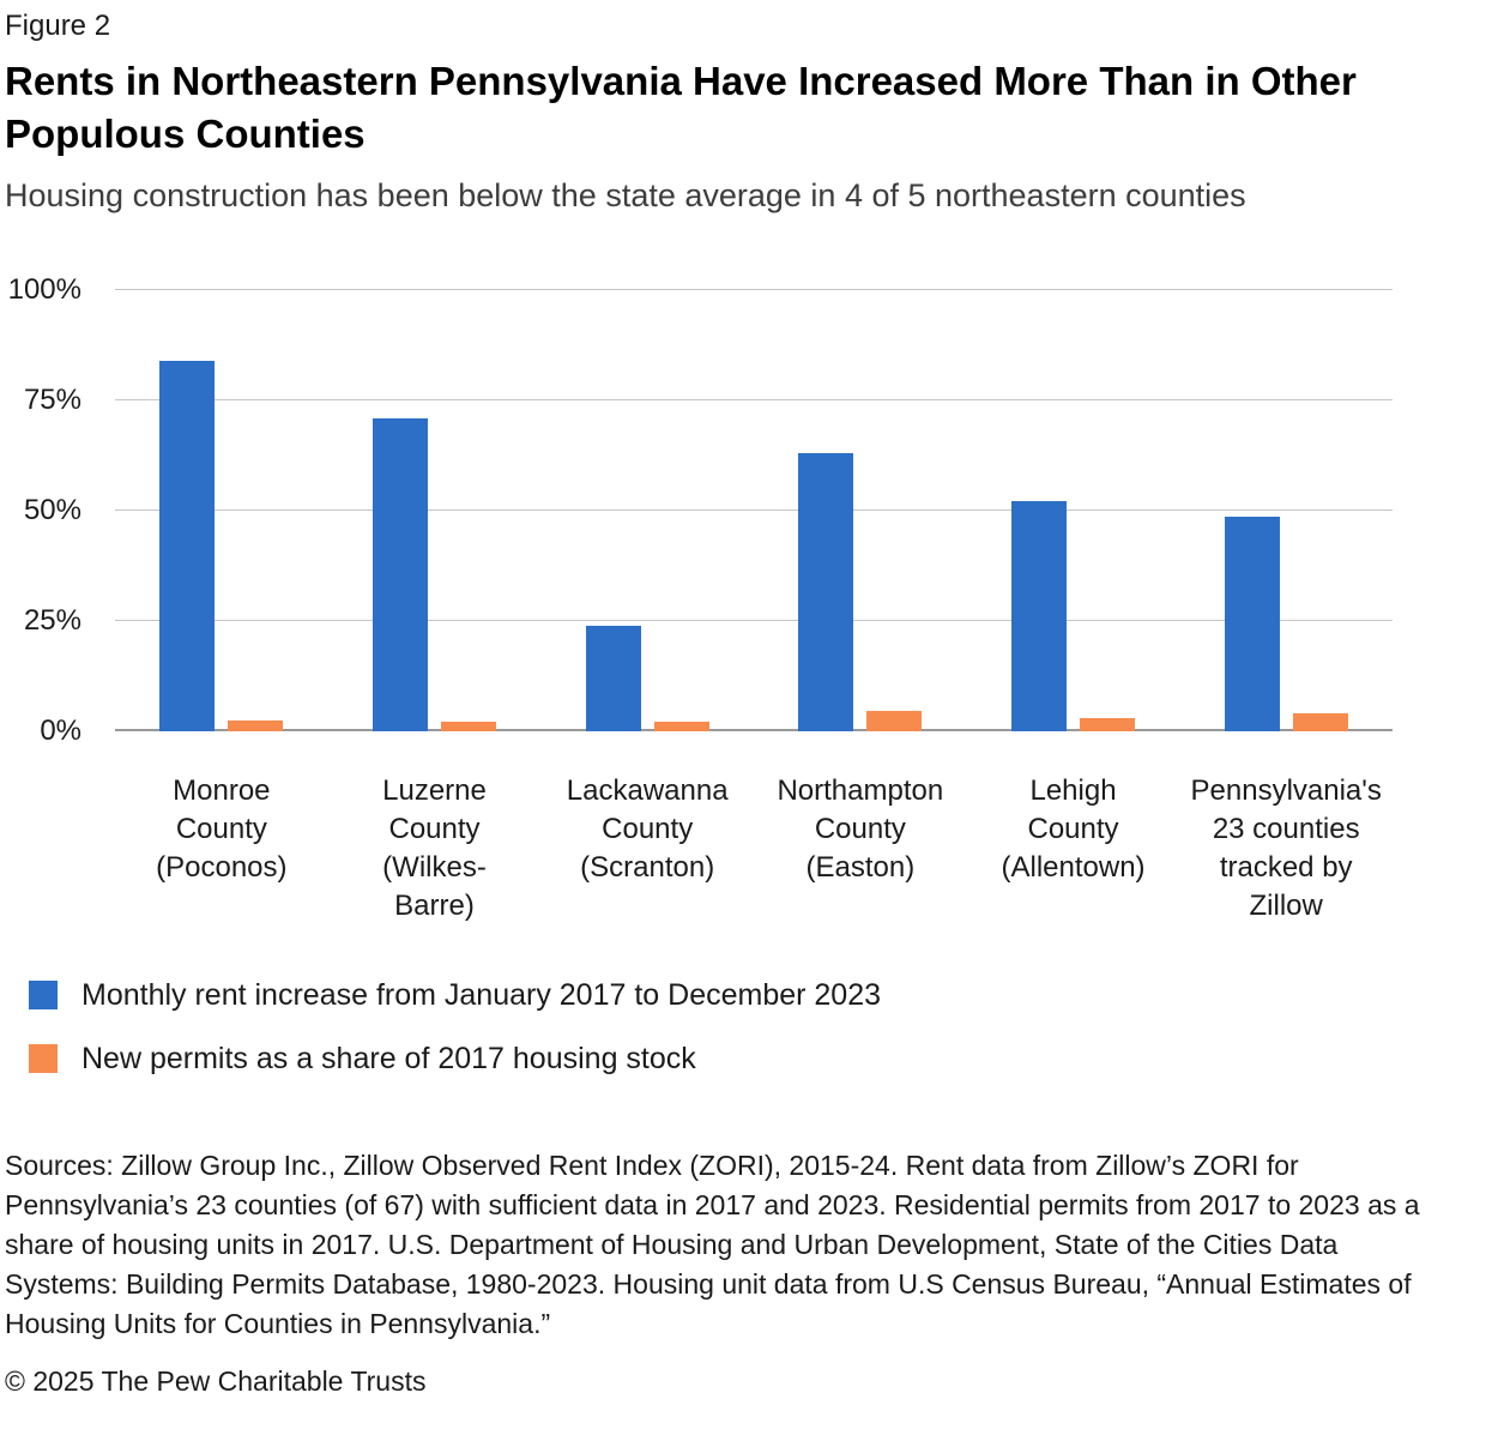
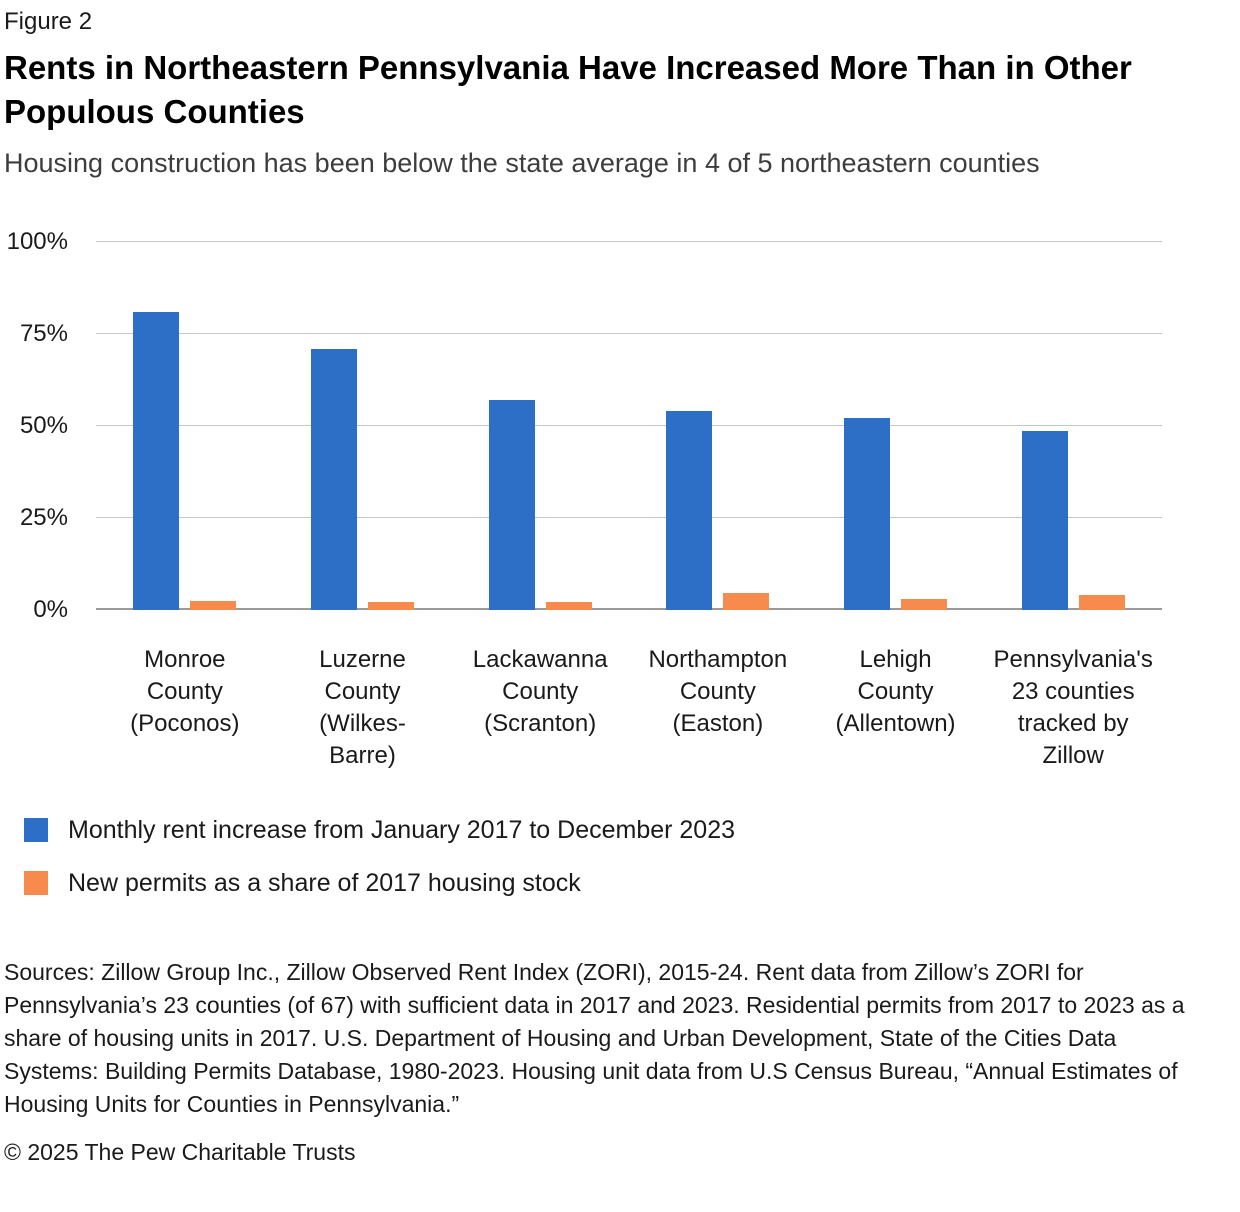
Monthly rent increase from January 2017 to December 2023/Monroe County (Poconos): 84% -> 81%
Monthly rent increase from January 2017 to December 2023/Lackawanna County (Scranton): 24% -> 57%
Monthly rent increase from January 2017 to December 2023/Northampton County (Easton): 63% -> 54%
